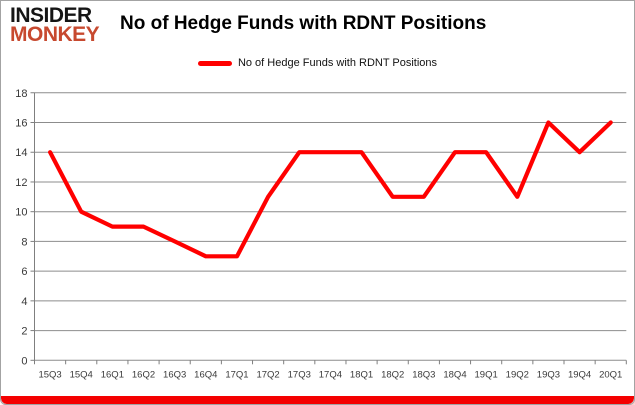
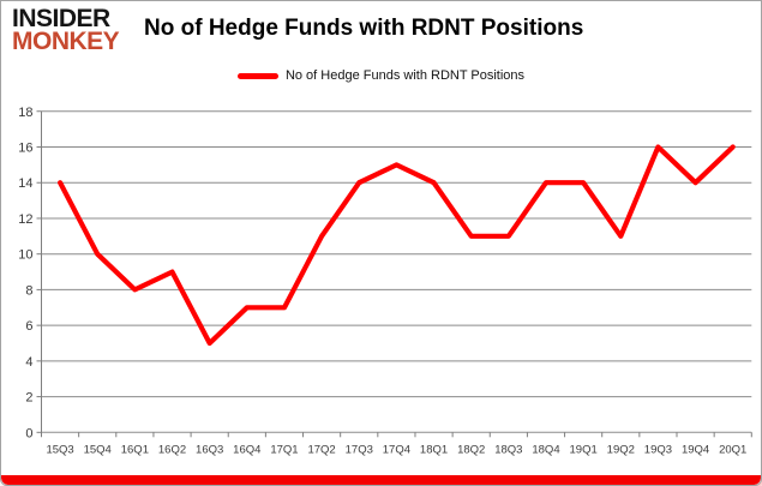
16Q1: 9 -> 8
16Q3: 8 -> 5
17Q4: 14 -> 15
